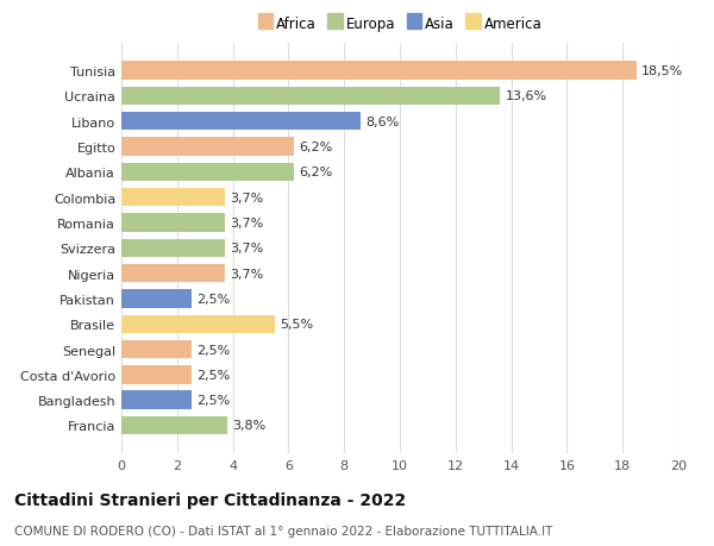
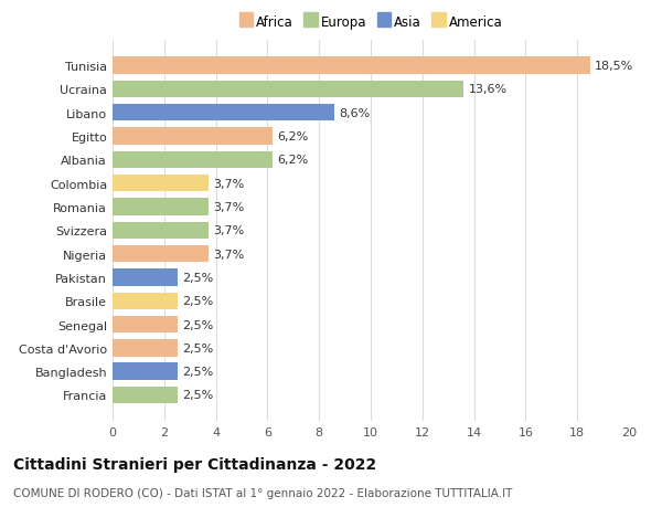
Brasile: 5,5% -> 2,5%
Francia: 3,8% -> 2,5%
